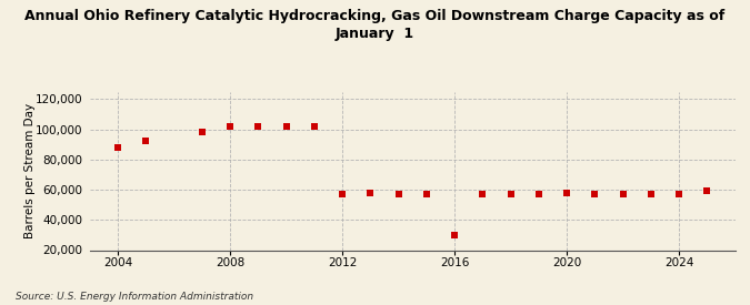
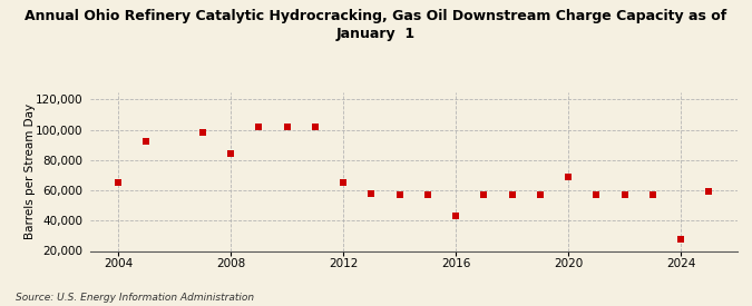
2004: 88,000 -> 65,000
2008: 102,000 -> 84,000
2012: 57,000 -> 65,000
2016: 30,000 -> 43,000
2020: 58,000 -> 69,000
2024: 57,000 -> 28,000
